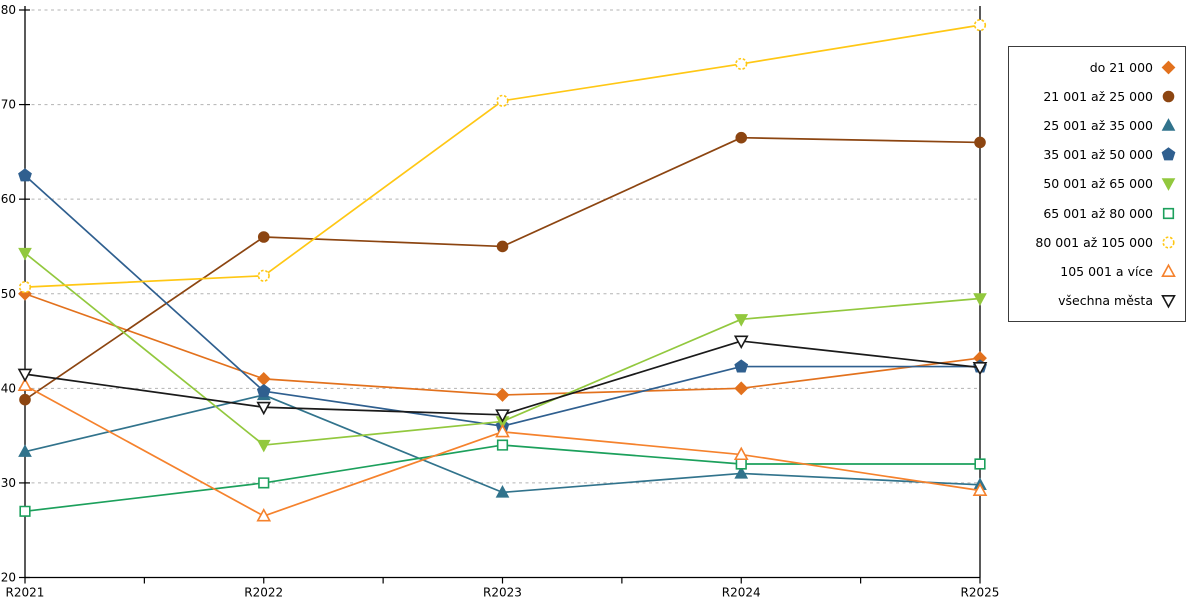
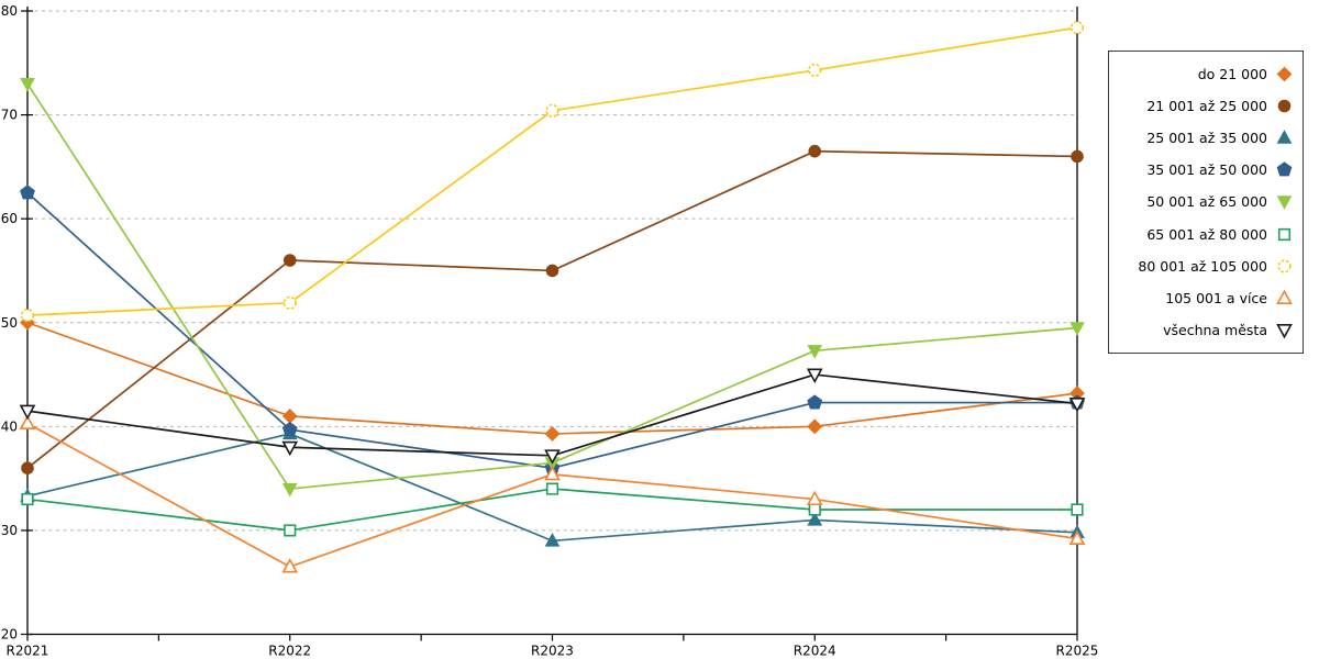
21 001 až 25 000/R2021: 39 -> 36
50 001 až 65 000/R2021: 54 -> 73
65 001 až 80 000/R2021: 27 -> 33
